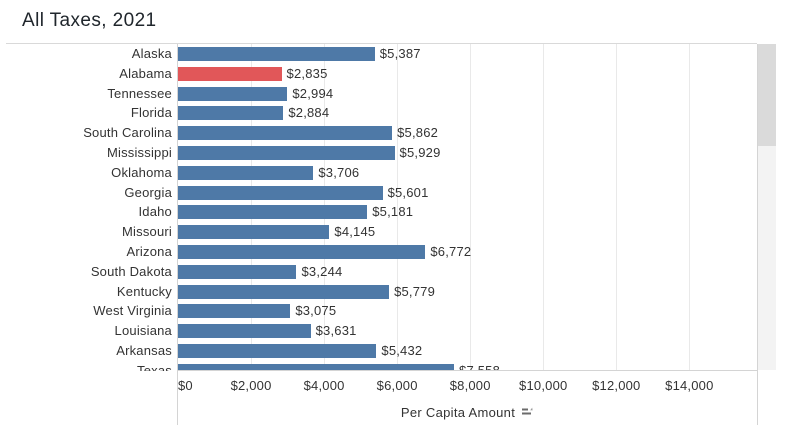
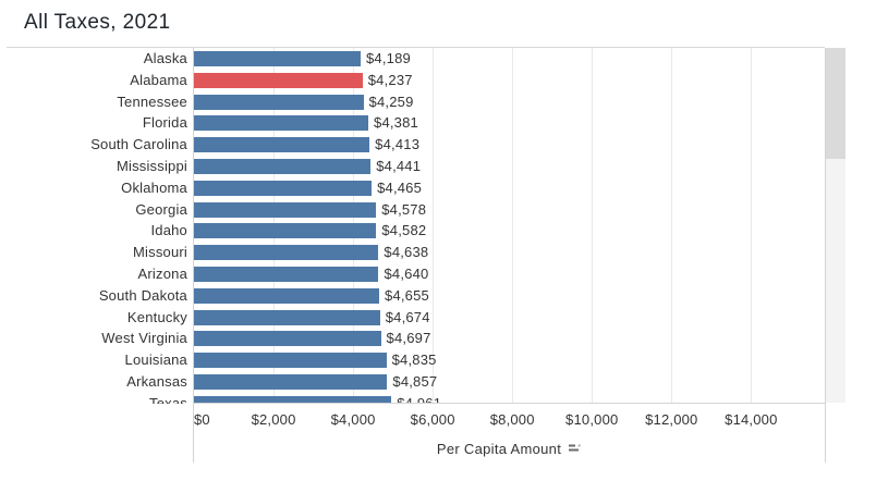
Alaska: $5,387 -> $4,189
Alabama: $2,835 -> $4,237
Tennessee: $2,994 -> $4,259
Florida: $2,884 -> $4,381
South Carolina: $5,862 -> $4,413
Mississippi: $5,929 -> $4,441
Oklahoma: $3,706 -> $4,465
Georgia: $5,601 -> $4,578
Idaho: $5,181 -> $4,582
Missouri: $4,145 -> $4,638
Arizona: $6,772 -> $4,640
South Dakota: $3,244 -> $4,655
Kentucky: $5,779 -> $4,674
West Virginia: $3,075 -> $4,697
Louisiana: $3,631 -> $4,835
Arkansas: $5,432 -> $4,857
Texas: $7,558 -> $4,961
